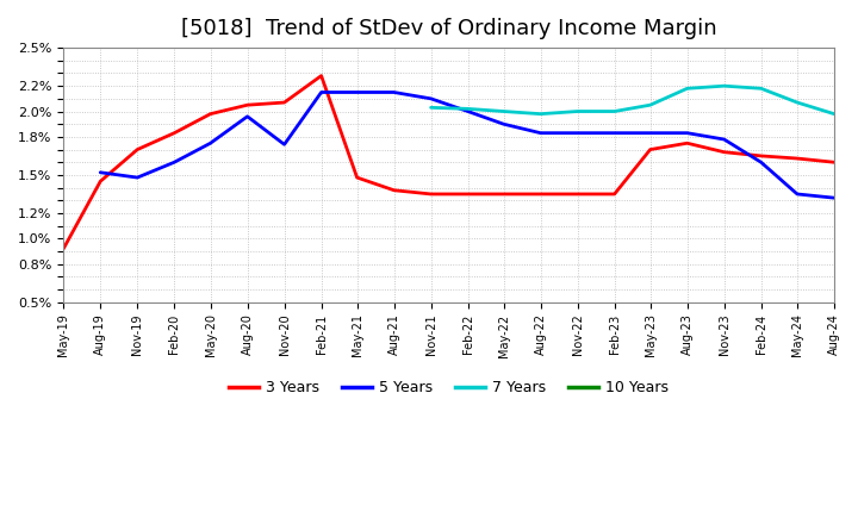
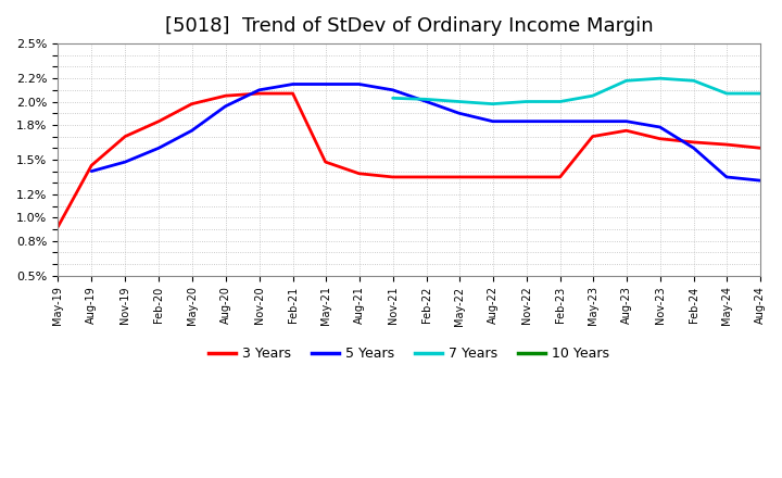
5 Years/Aug-19: 1.52% -> 1.40%
5 Years/Nov-20: 1.74% -> 2.10%
3 Years/Feb-21: 2.28% -> 2.07%
7 Years/Aug-24: 1.98% -> 2.07%
